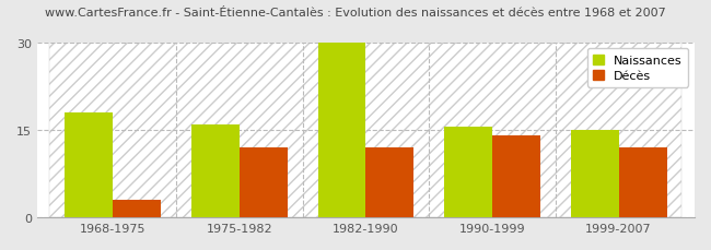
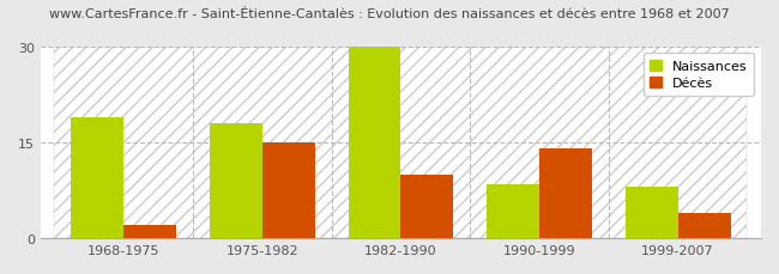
Naissances/1968-1975: 18.0 -> 19.0
Décès/1968-1975: 3 -> 2
Naissances/1975-1982: 16.0 -> 18.0
Décès/1975-1982: 12 -> 15
Décès/1982-1990: 12 -> 10
Naissances/1990-1999: 15.5 -> 8.4
Naissances/1999-2007: 15.0 -> 8.0
Décès/1999-2007: 12 -> 4
